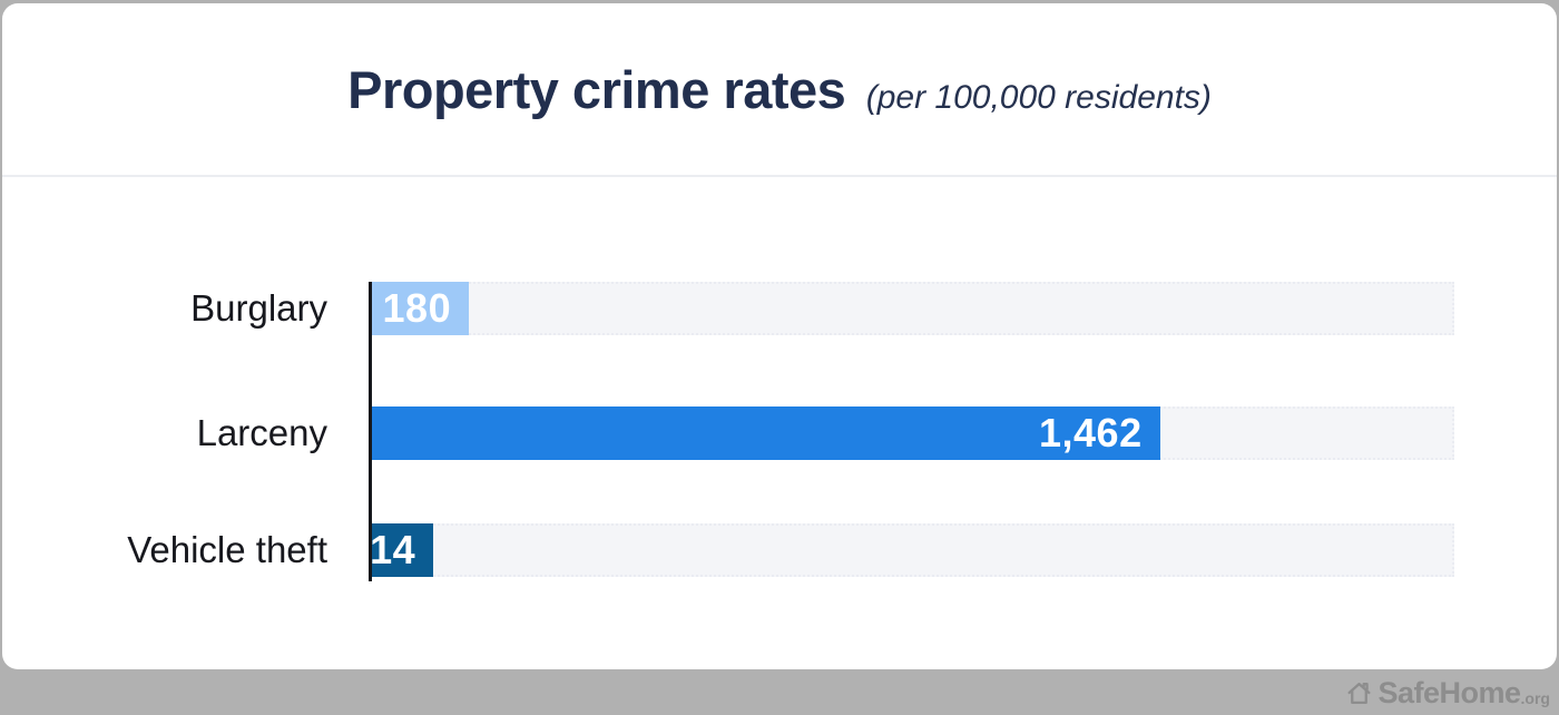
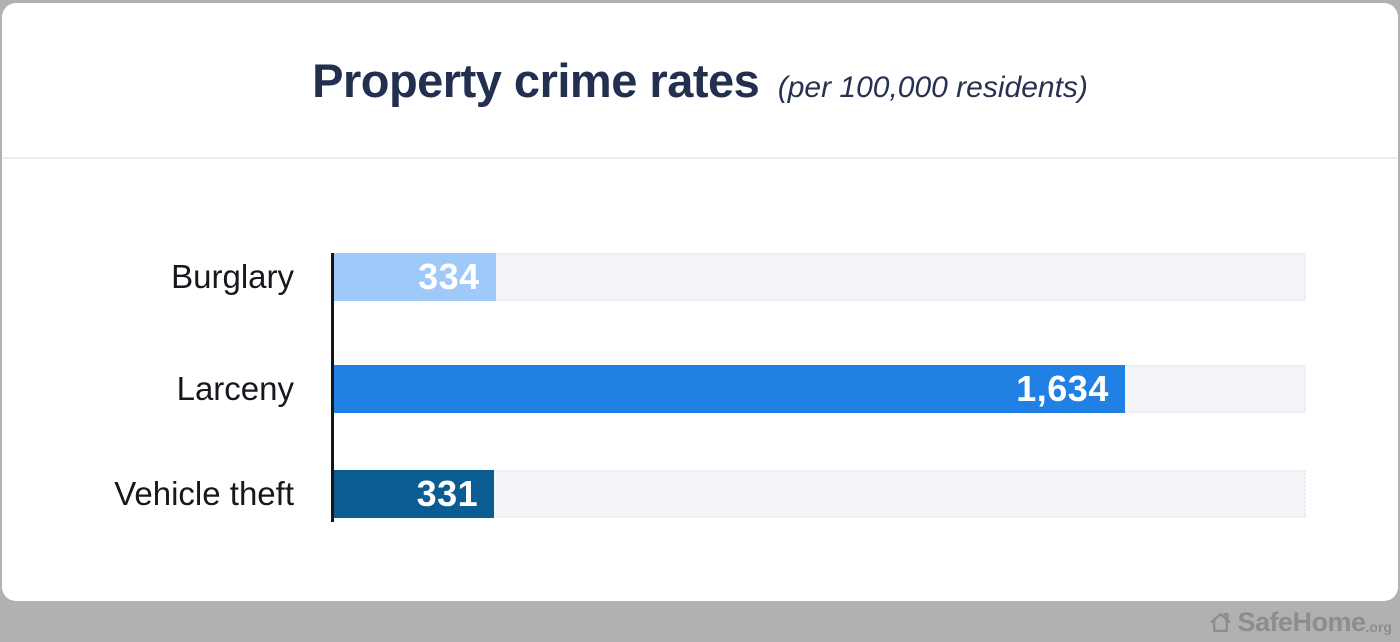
Burglary: 180 -> 334
Larceny: 1,462 -> 1,634
Vehicle theft: 114 -> 331
